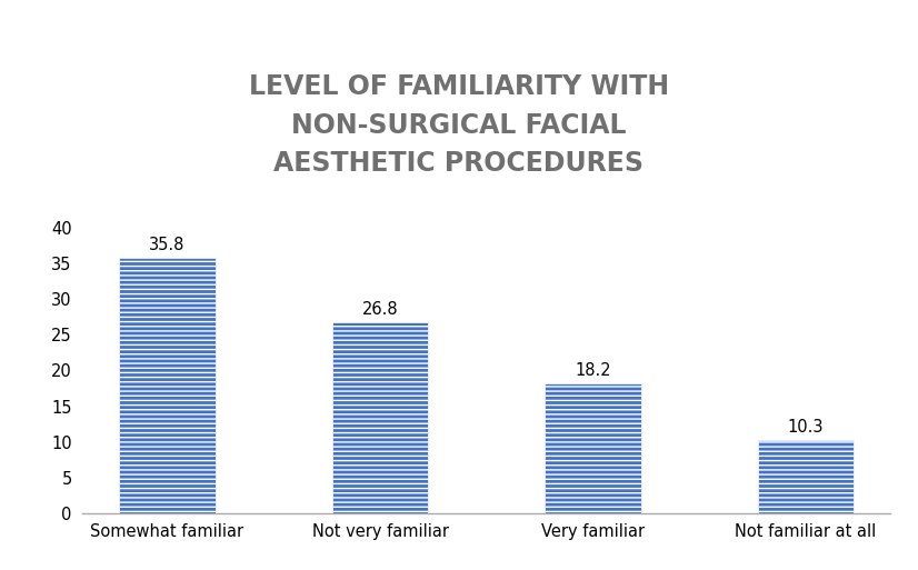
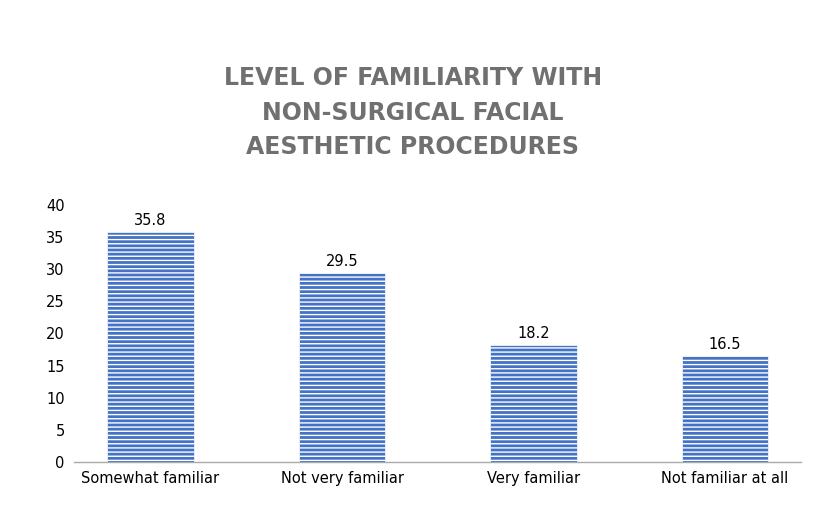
Not very familiar: 26.8 -> 29.5
Not familiar at all: 10.3 -> 16.5
